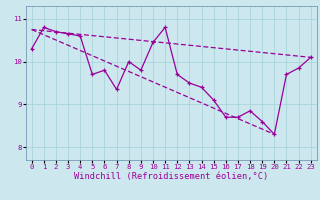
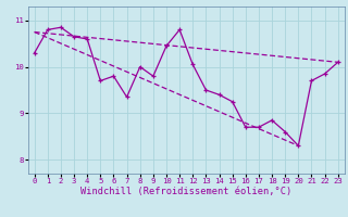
2: 10.70 -> 10.85
12: 9.70 -> 10.05
15: 9.10 -> 9.25
